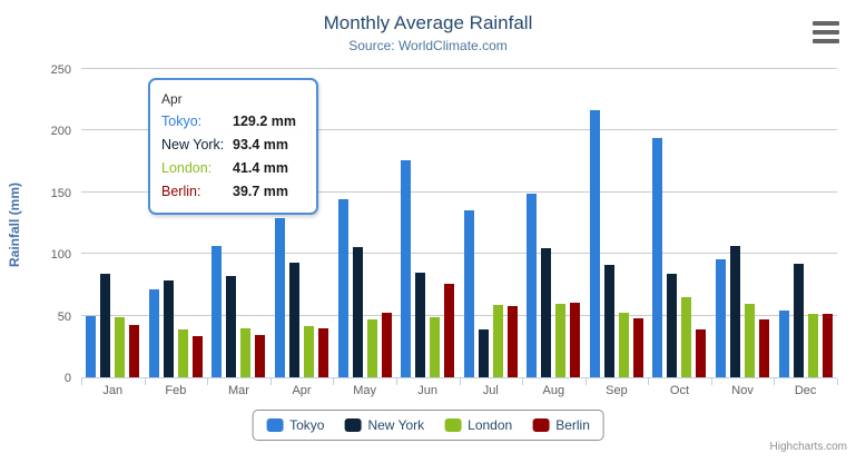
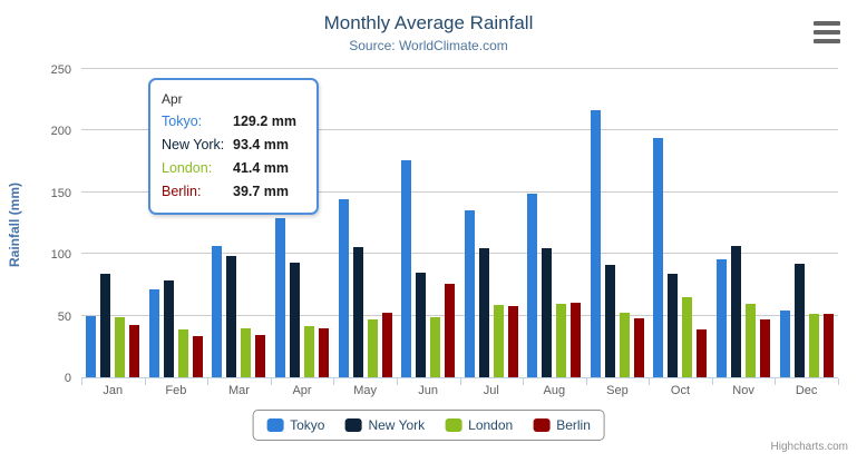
New York/Mar: 82 -> 98
New York/Jul: 39 -> 105
